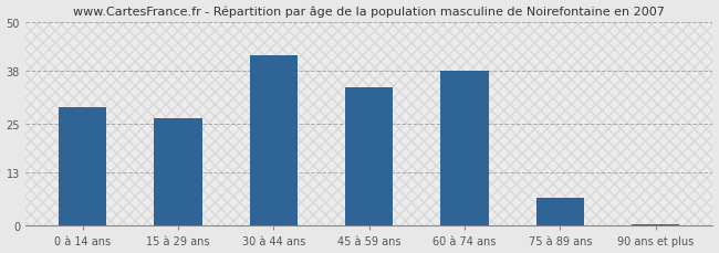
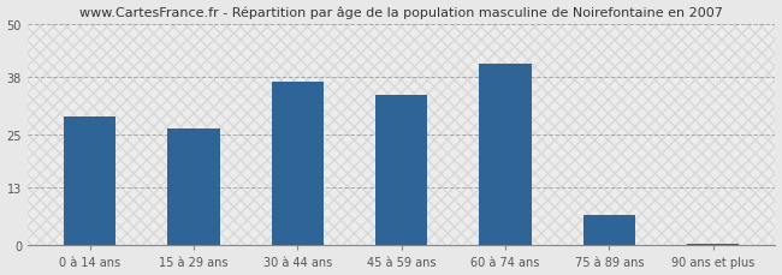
30 à 44 ans: 42.0 -> 37.0
60 à 74 ans: 38.0 -> 41.0
